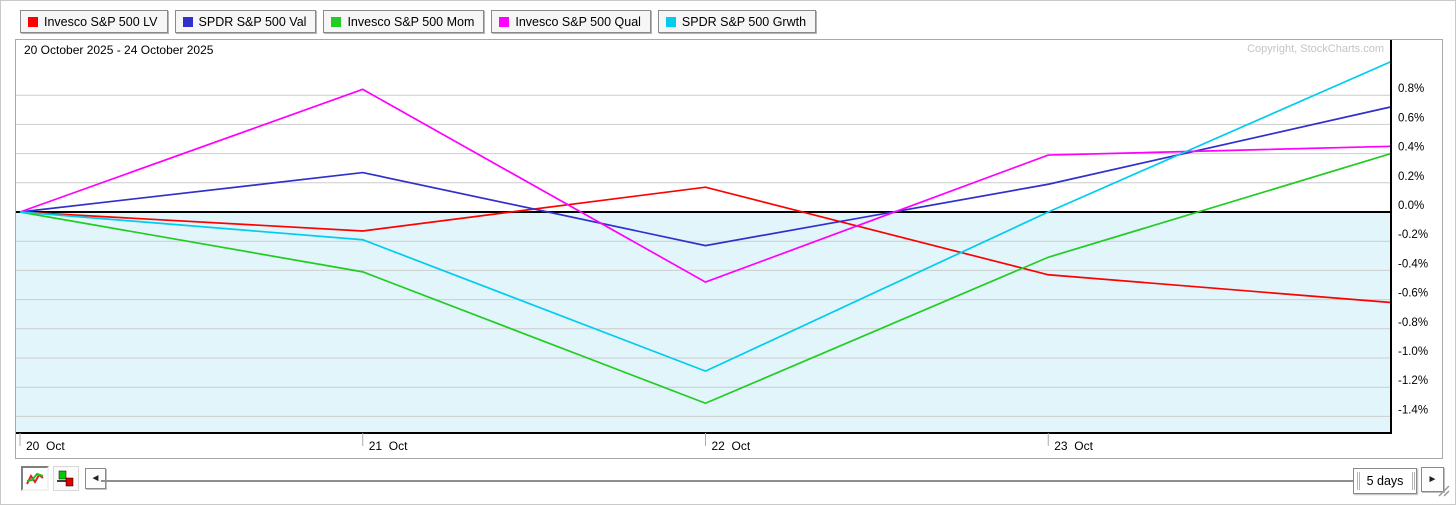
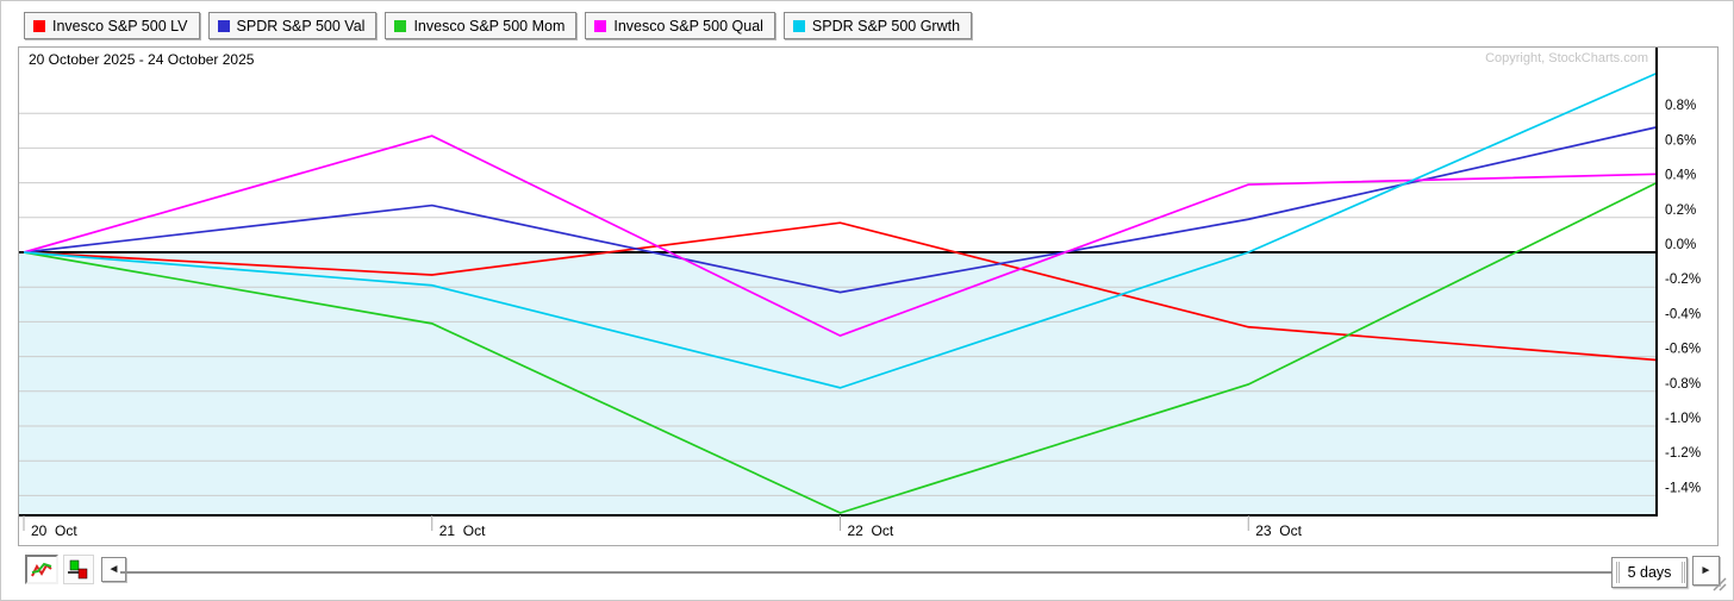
Invesco S&P 500 Qual/21 Oct: 0.84% -> 0.67%
Invesco S&P 500 Mom/22 Oct: -1.31% -> -1.50%
SPDR S&P 500 Grwth/22 Oct: -1.09% -> -0.78%
Invesco S&P 500 Mom/23 Oct: -0.31% -> -0.76%
